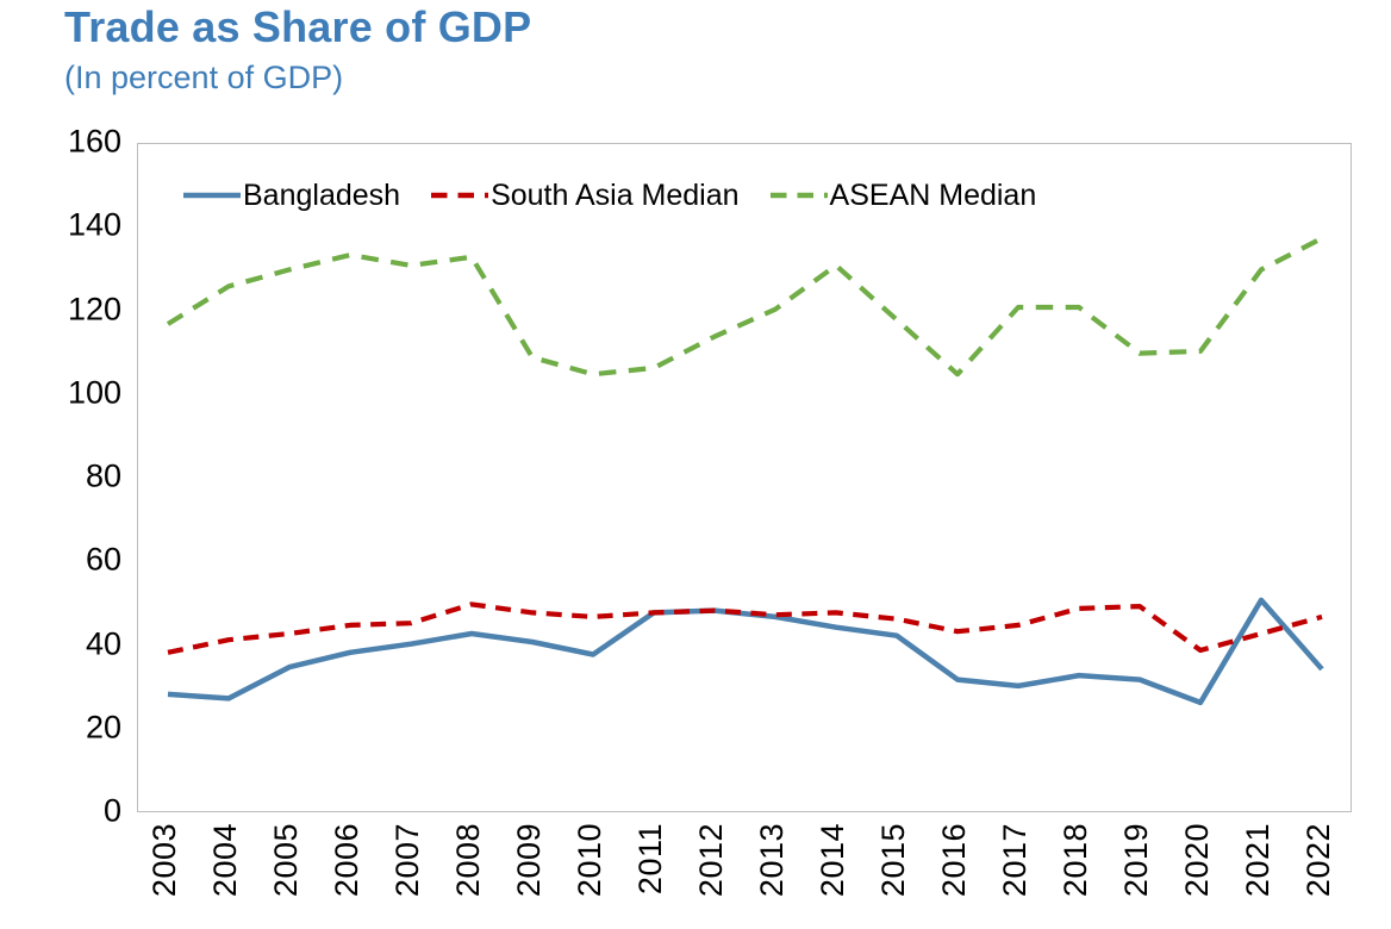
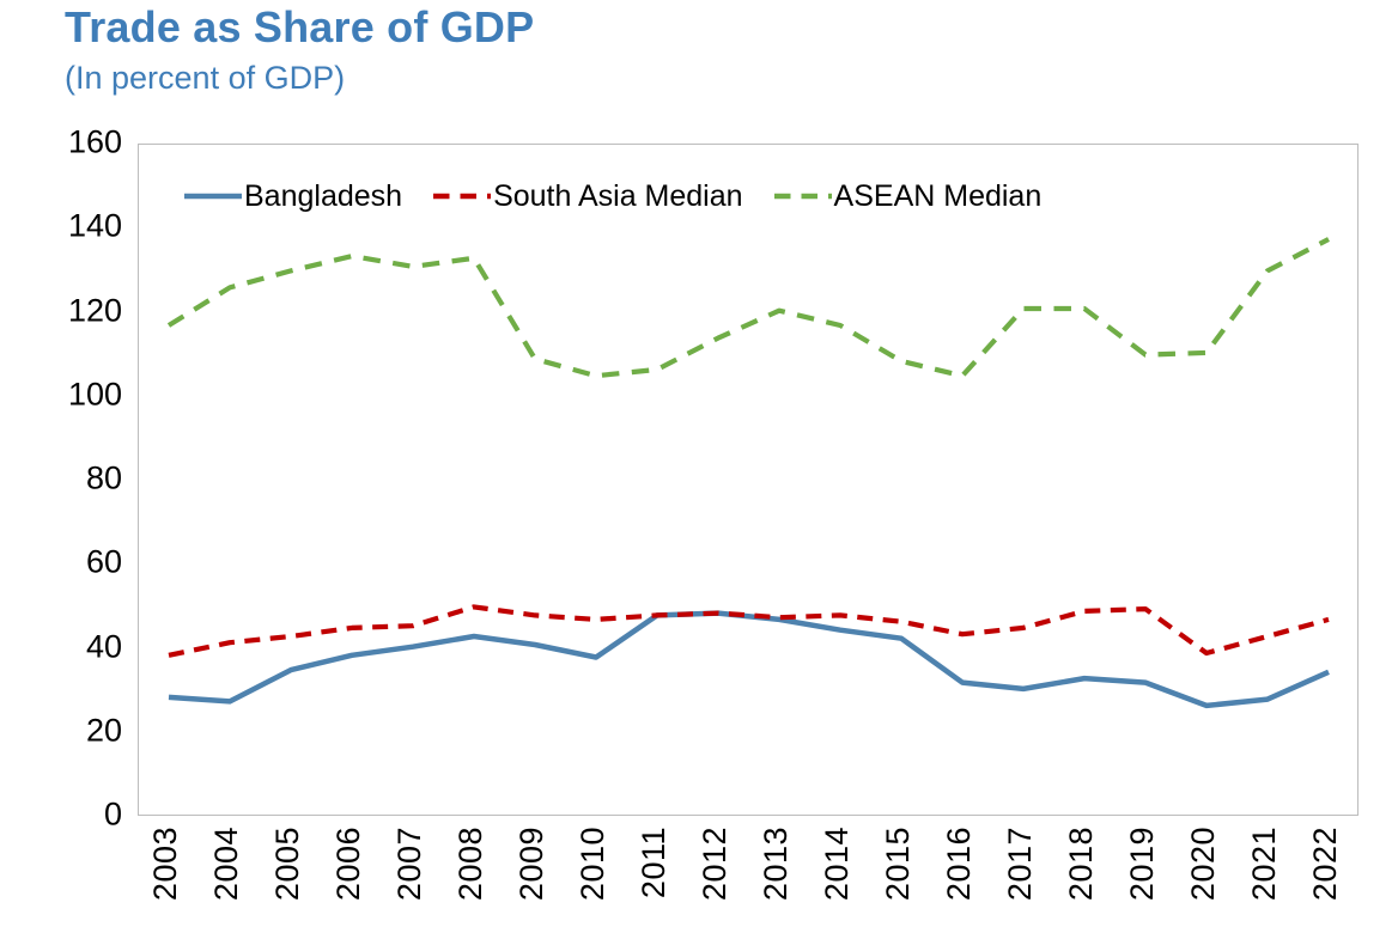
ASEAN Median/2014: 131 -> 117
ASEAN Median/2015: 118 -> 108
Bangladesh/2021: 51 -> 28
